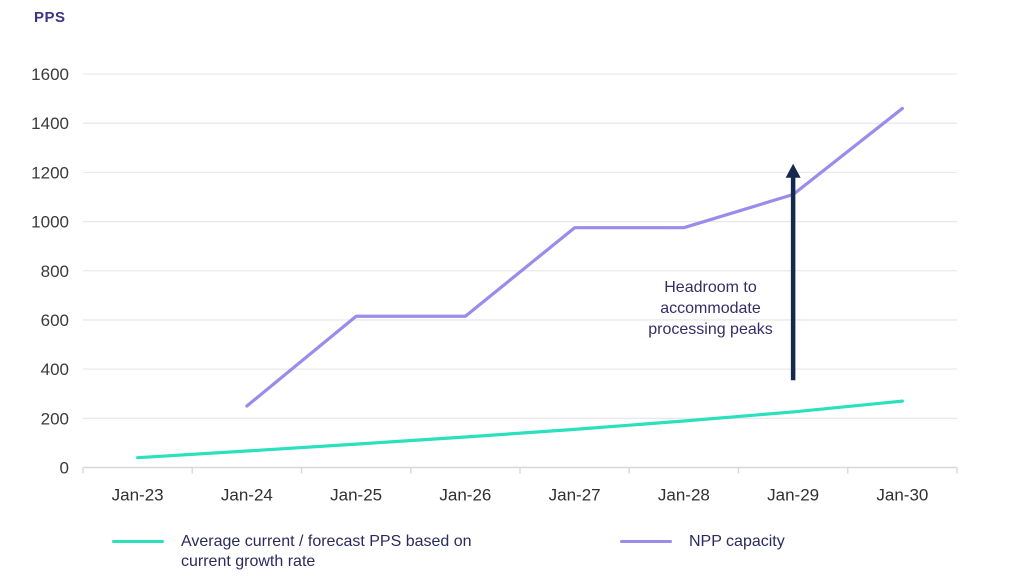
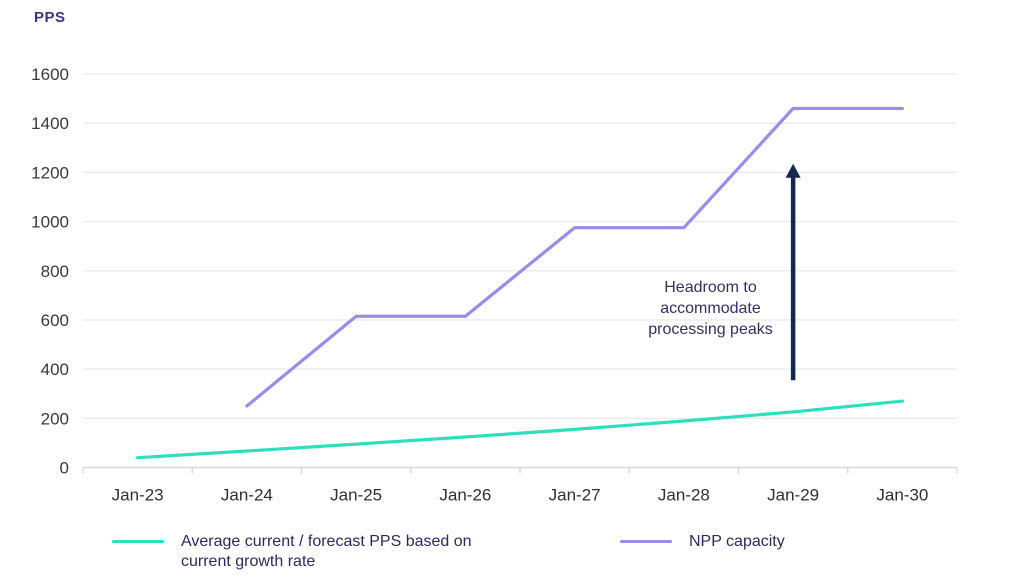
NPP capacity/Jan-29: 1110 -> 1460
